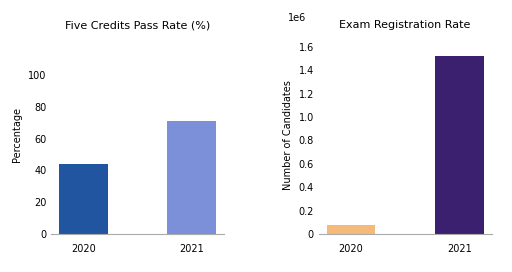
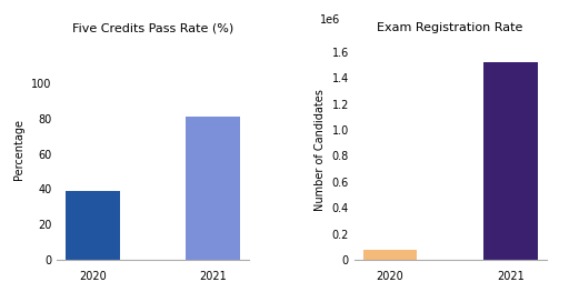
Five Credits Pass Rate (%)/2020: 44 -> 39
Five Credits Pass Rate (%)/2021: 71 -> 81
